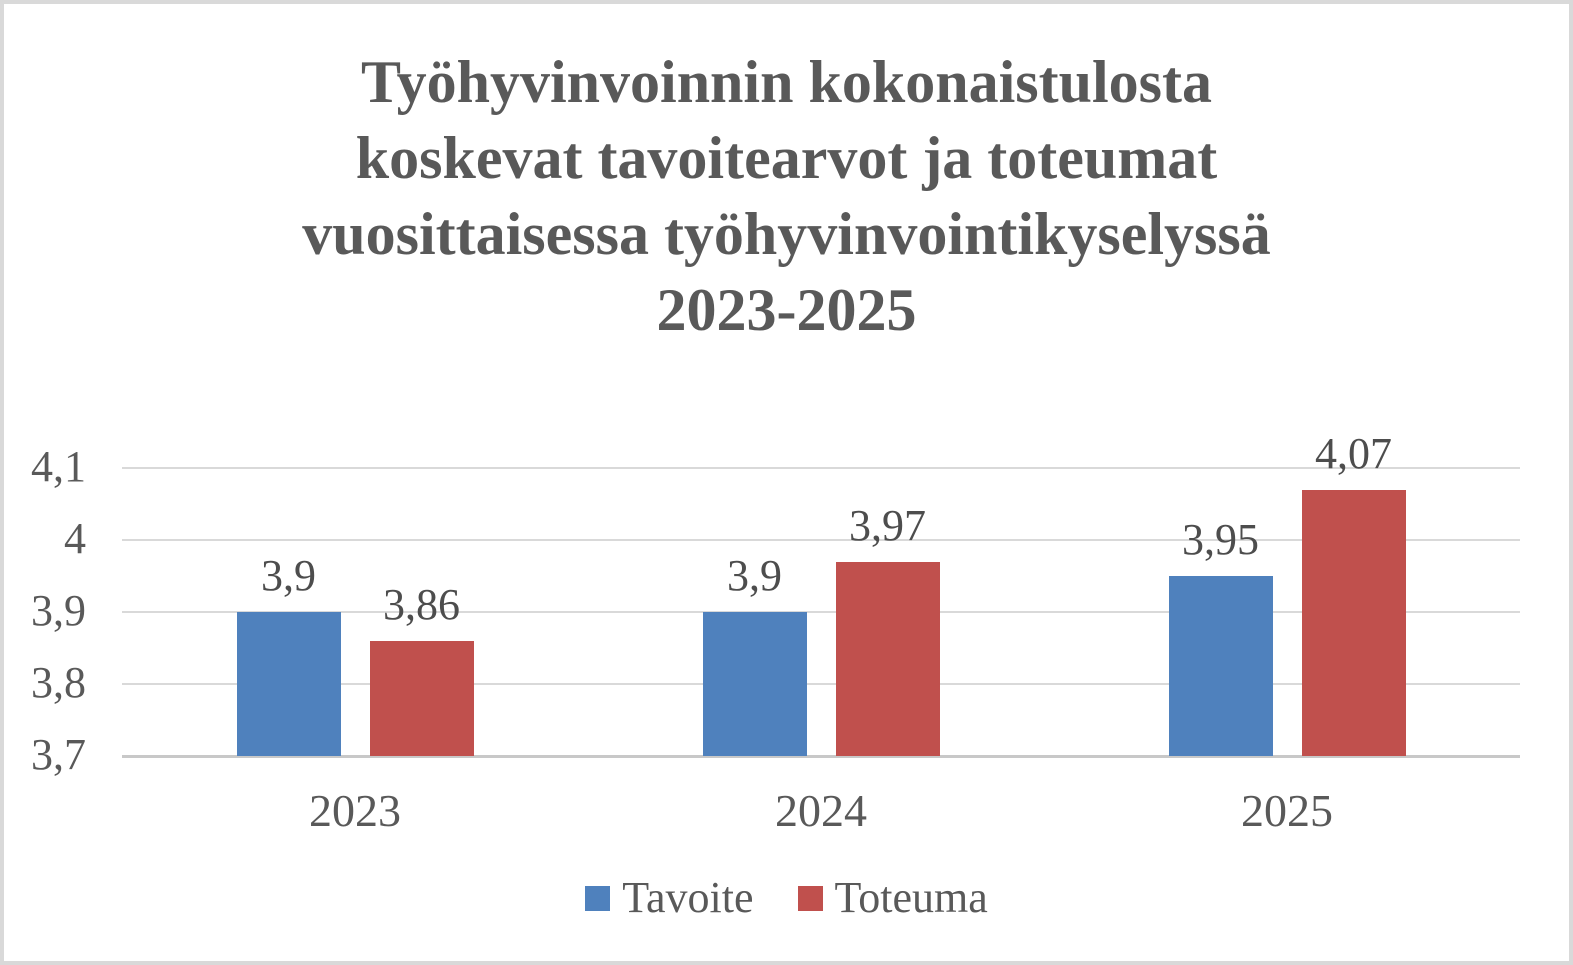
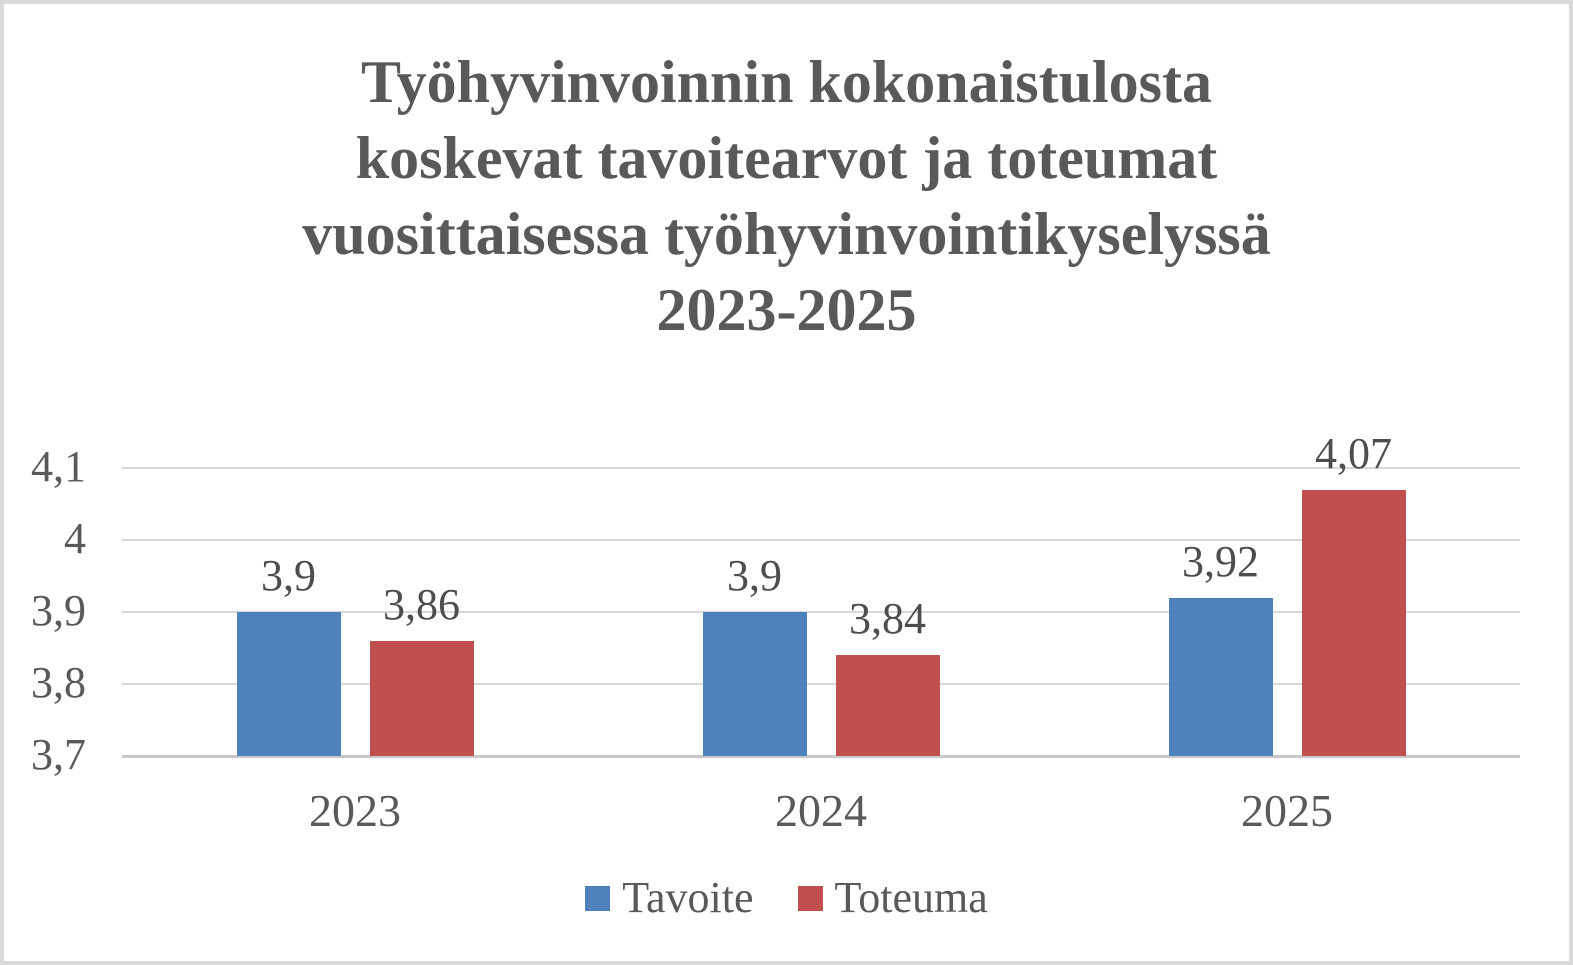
Toteuma/2024: 3,97 -> 3,84
Tavoite/2025: 3,95 -> 3,92
